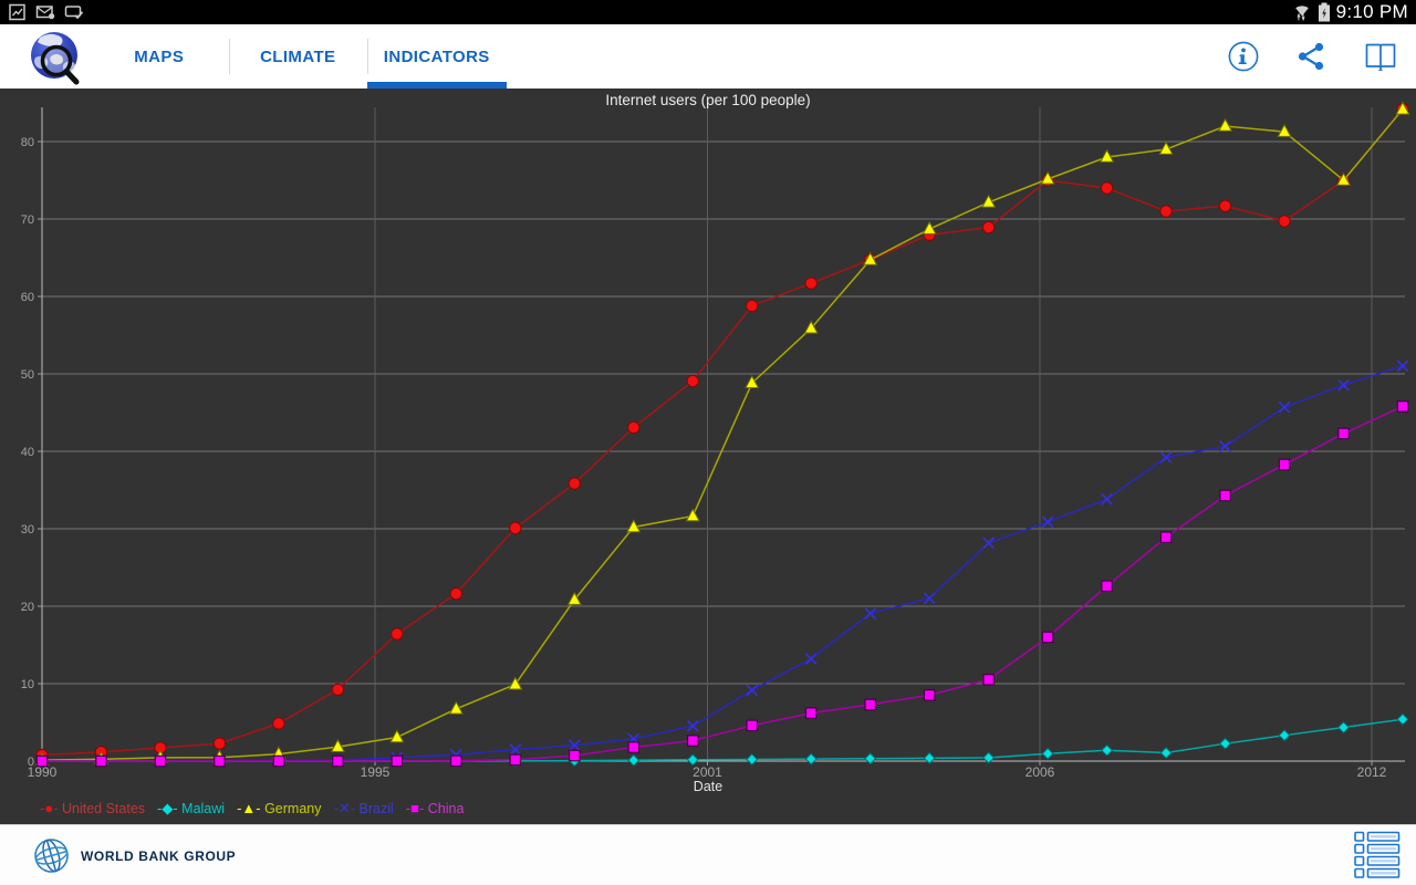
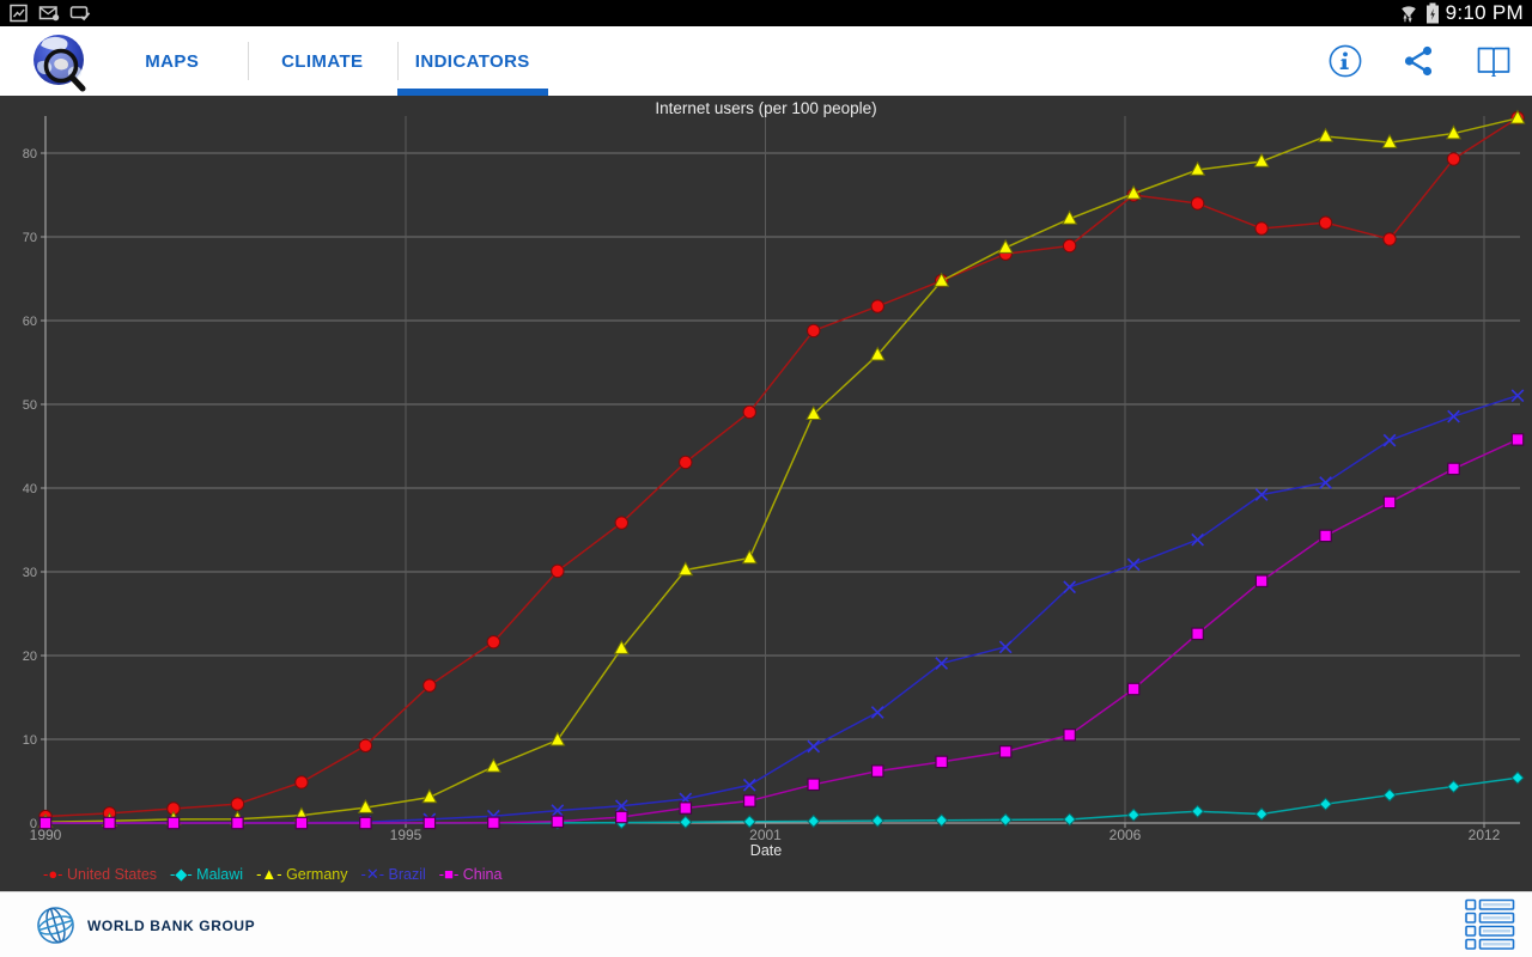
United States/2012: 75 -> 79
Germany/2012: 75 -> 82
